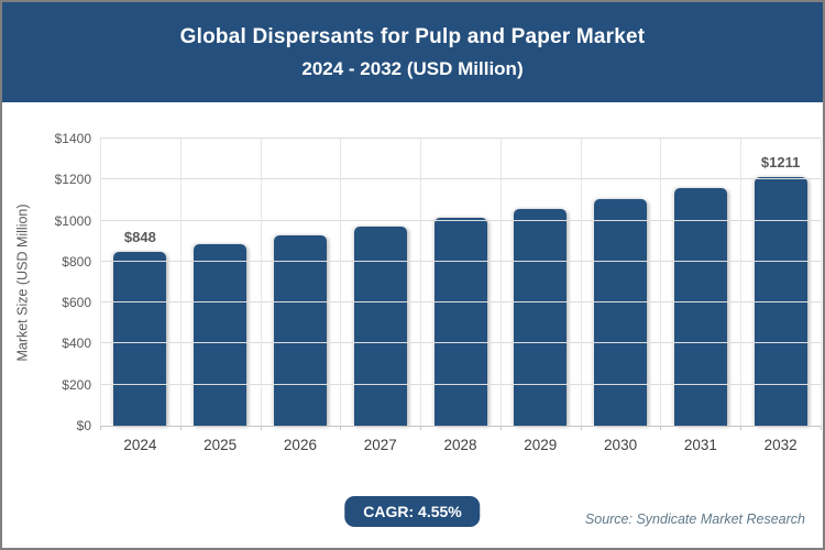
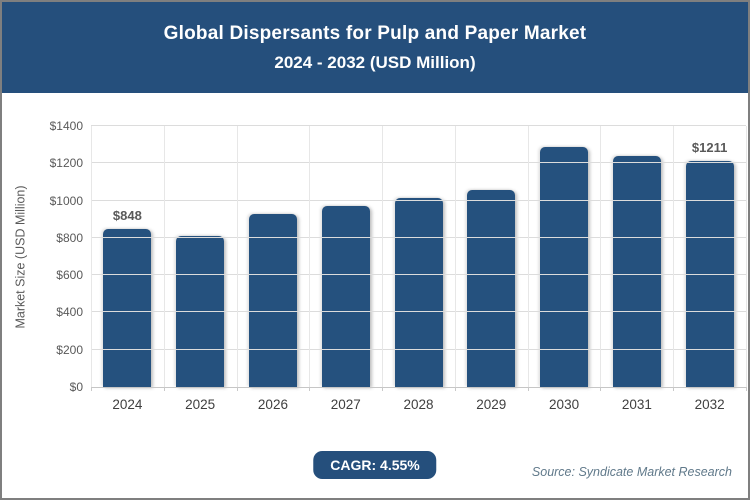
2025: $890 -> $810
2030: $1110 -> $1290
2031: $1160 -> $1240
